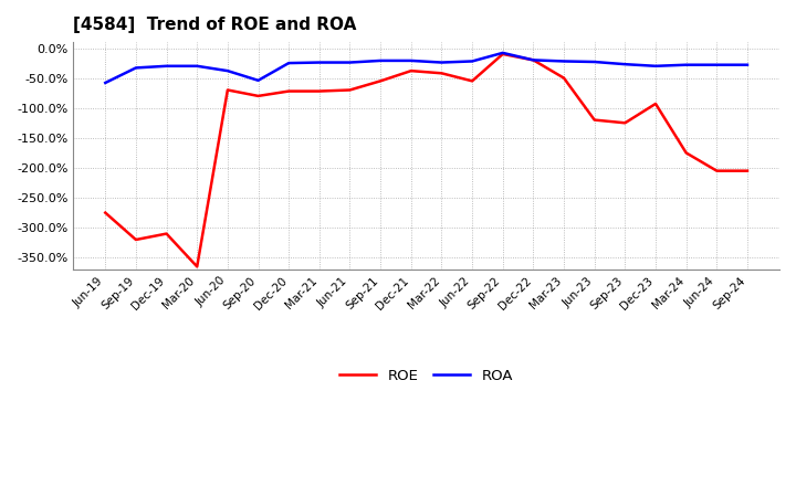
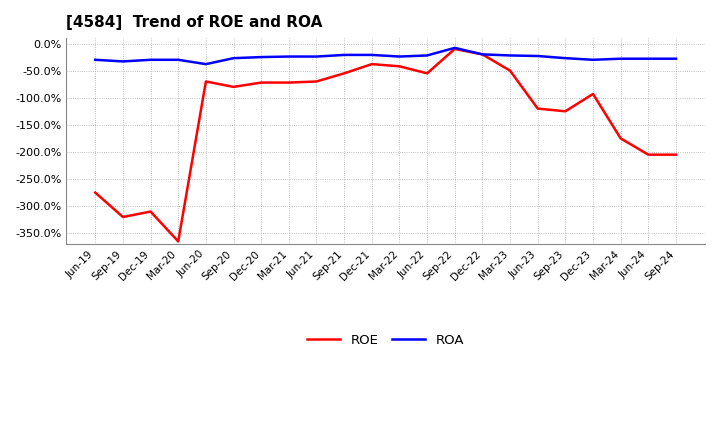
ROA/Jun-19: -58% -> -30%
ROA/Sep-20: -54% -> -27%
